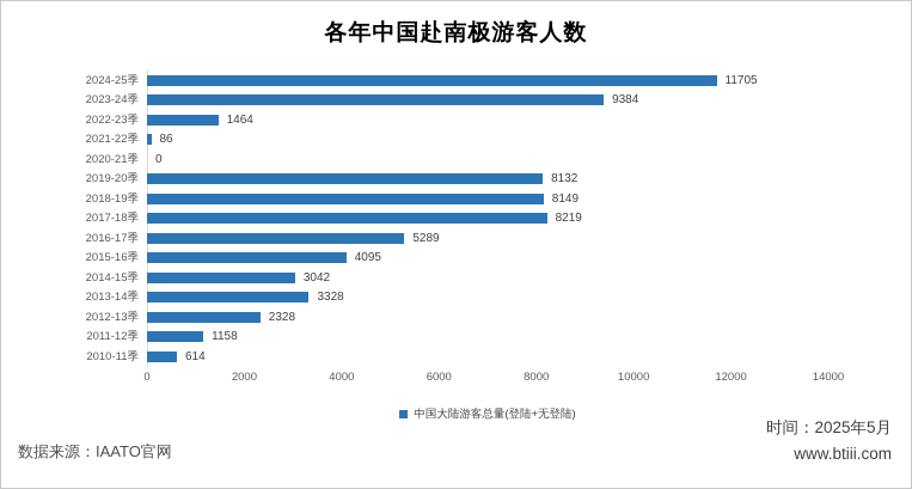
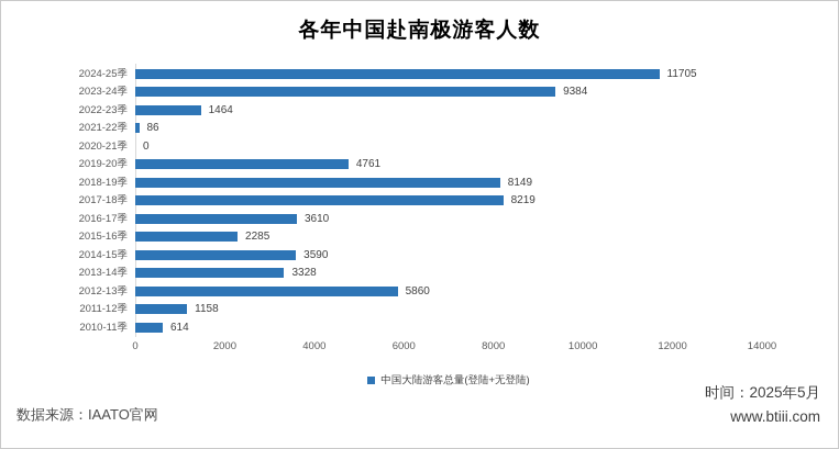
2019-20季: 8132 -> 4761
2016-17季: 5289 -> 3610
2015-16季: 4095 -> 2285
2014-15季: 3042 -> 3590
2012-13季: 2328 -> 5860
